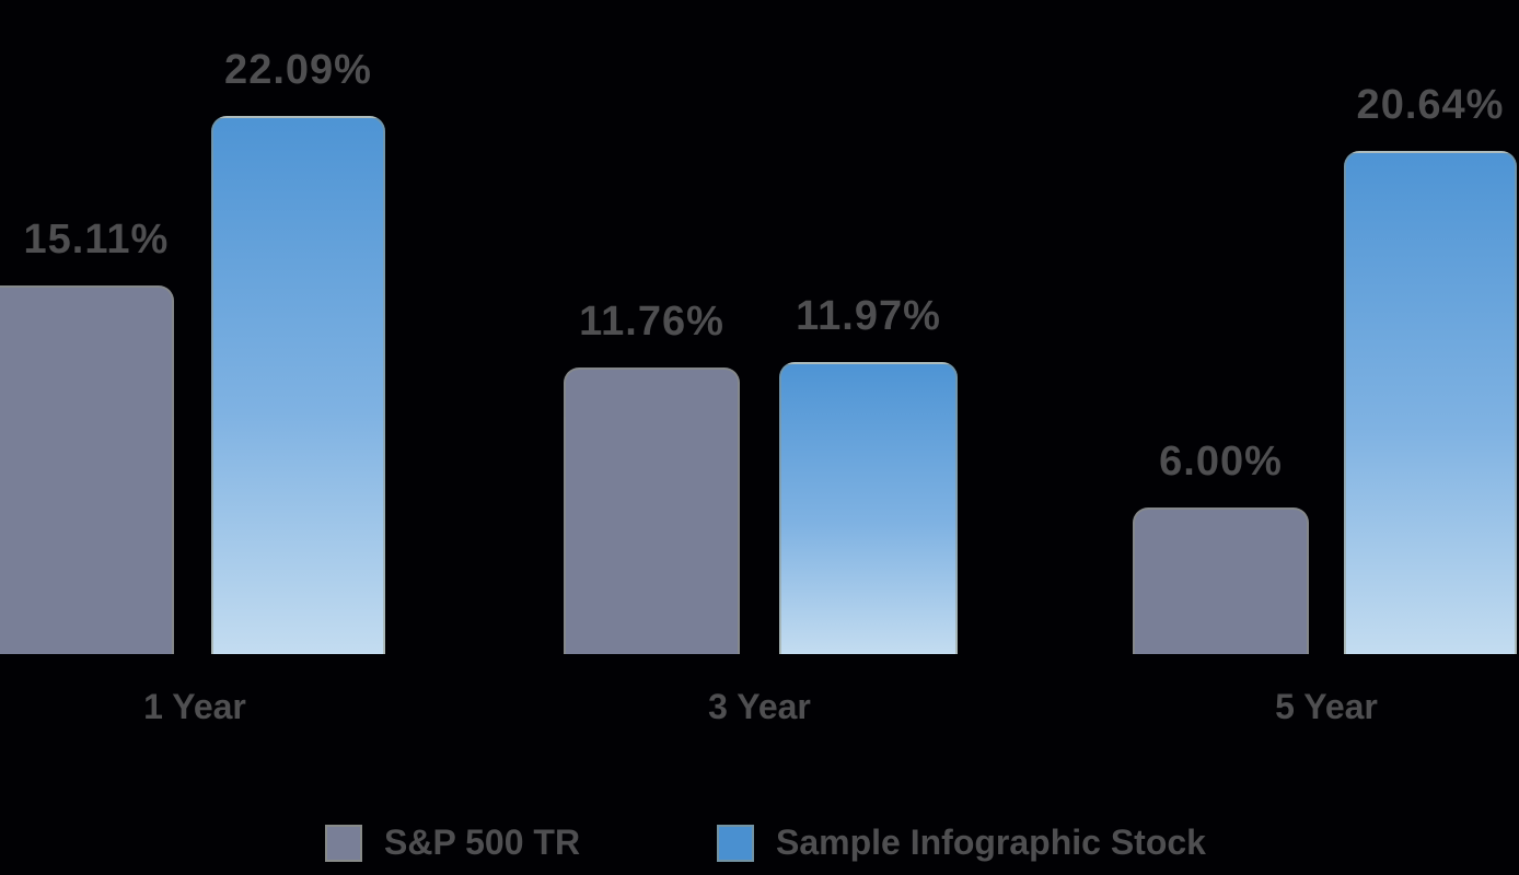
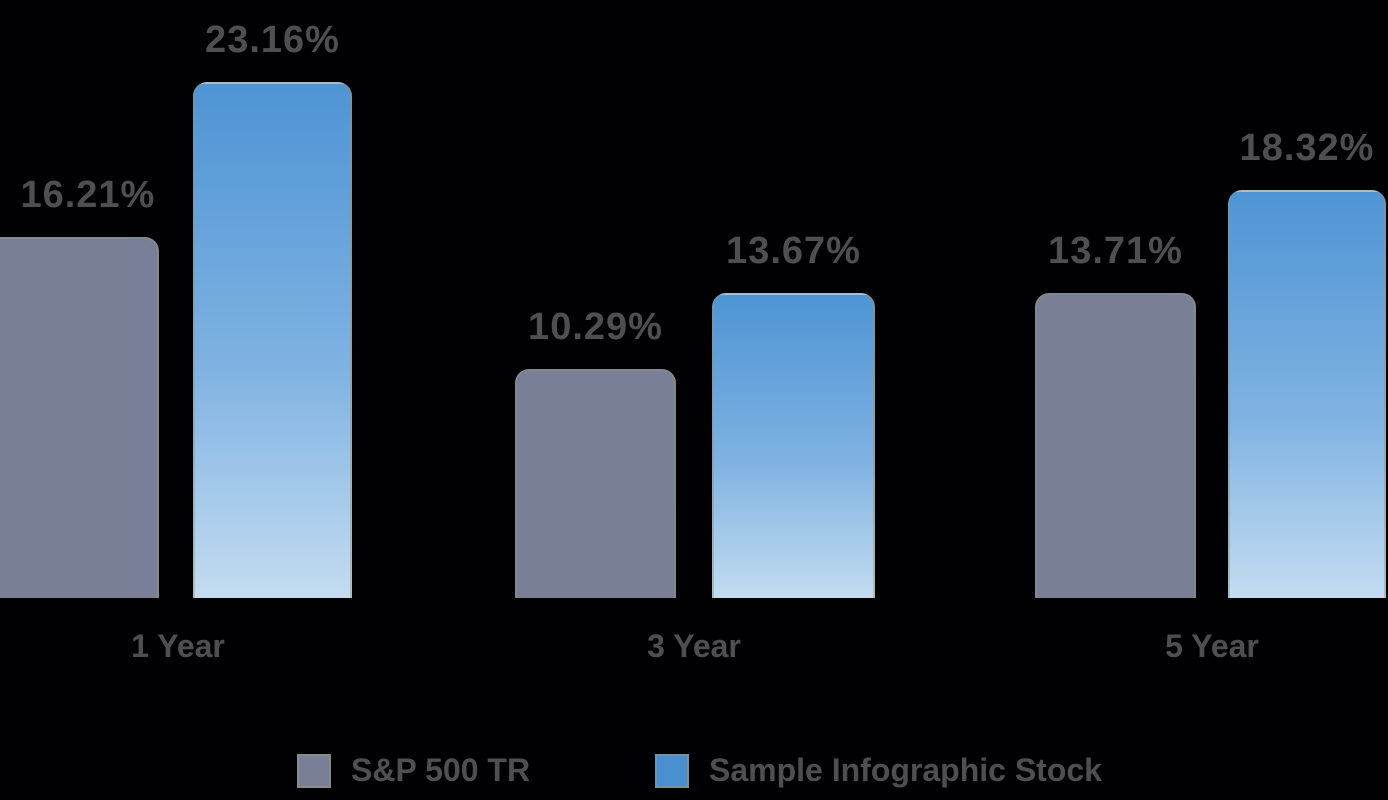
S&P 500 TR/1 Year: 15.11% -> 16.21%
Sample Infographic Stock/1 Year: 22.09% -> 23.16%
S&P 500 TR/3 Year: 11.76% -> 10.29%
Sample Infographic Stock/3 Year: 11.97% -> 13.67%
S&P 500 TR/5 Year: 6.00% -> 13.71%
Sample Infographic Stock/5 Year: 20.64% -> 18.32%
